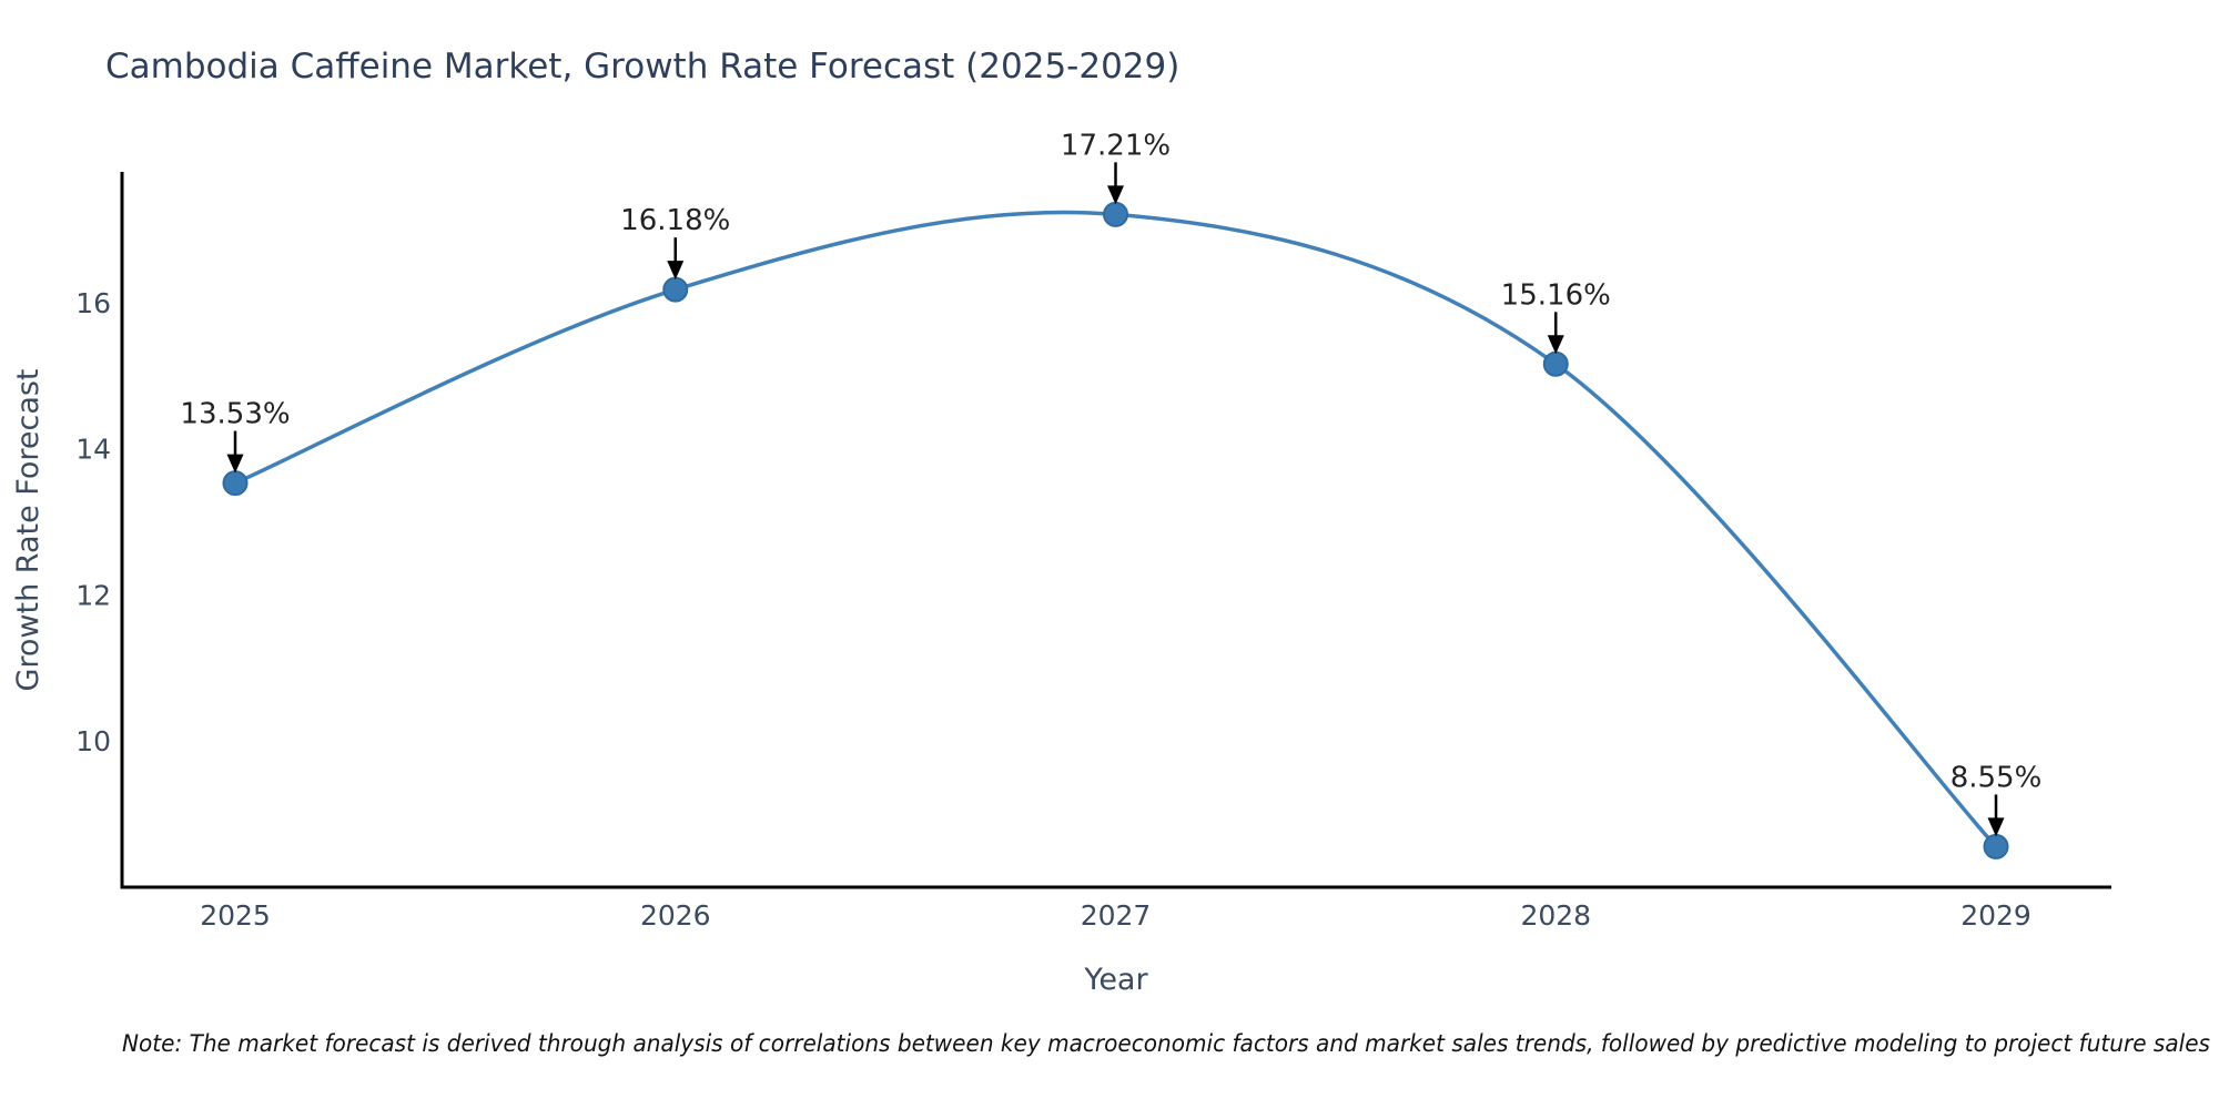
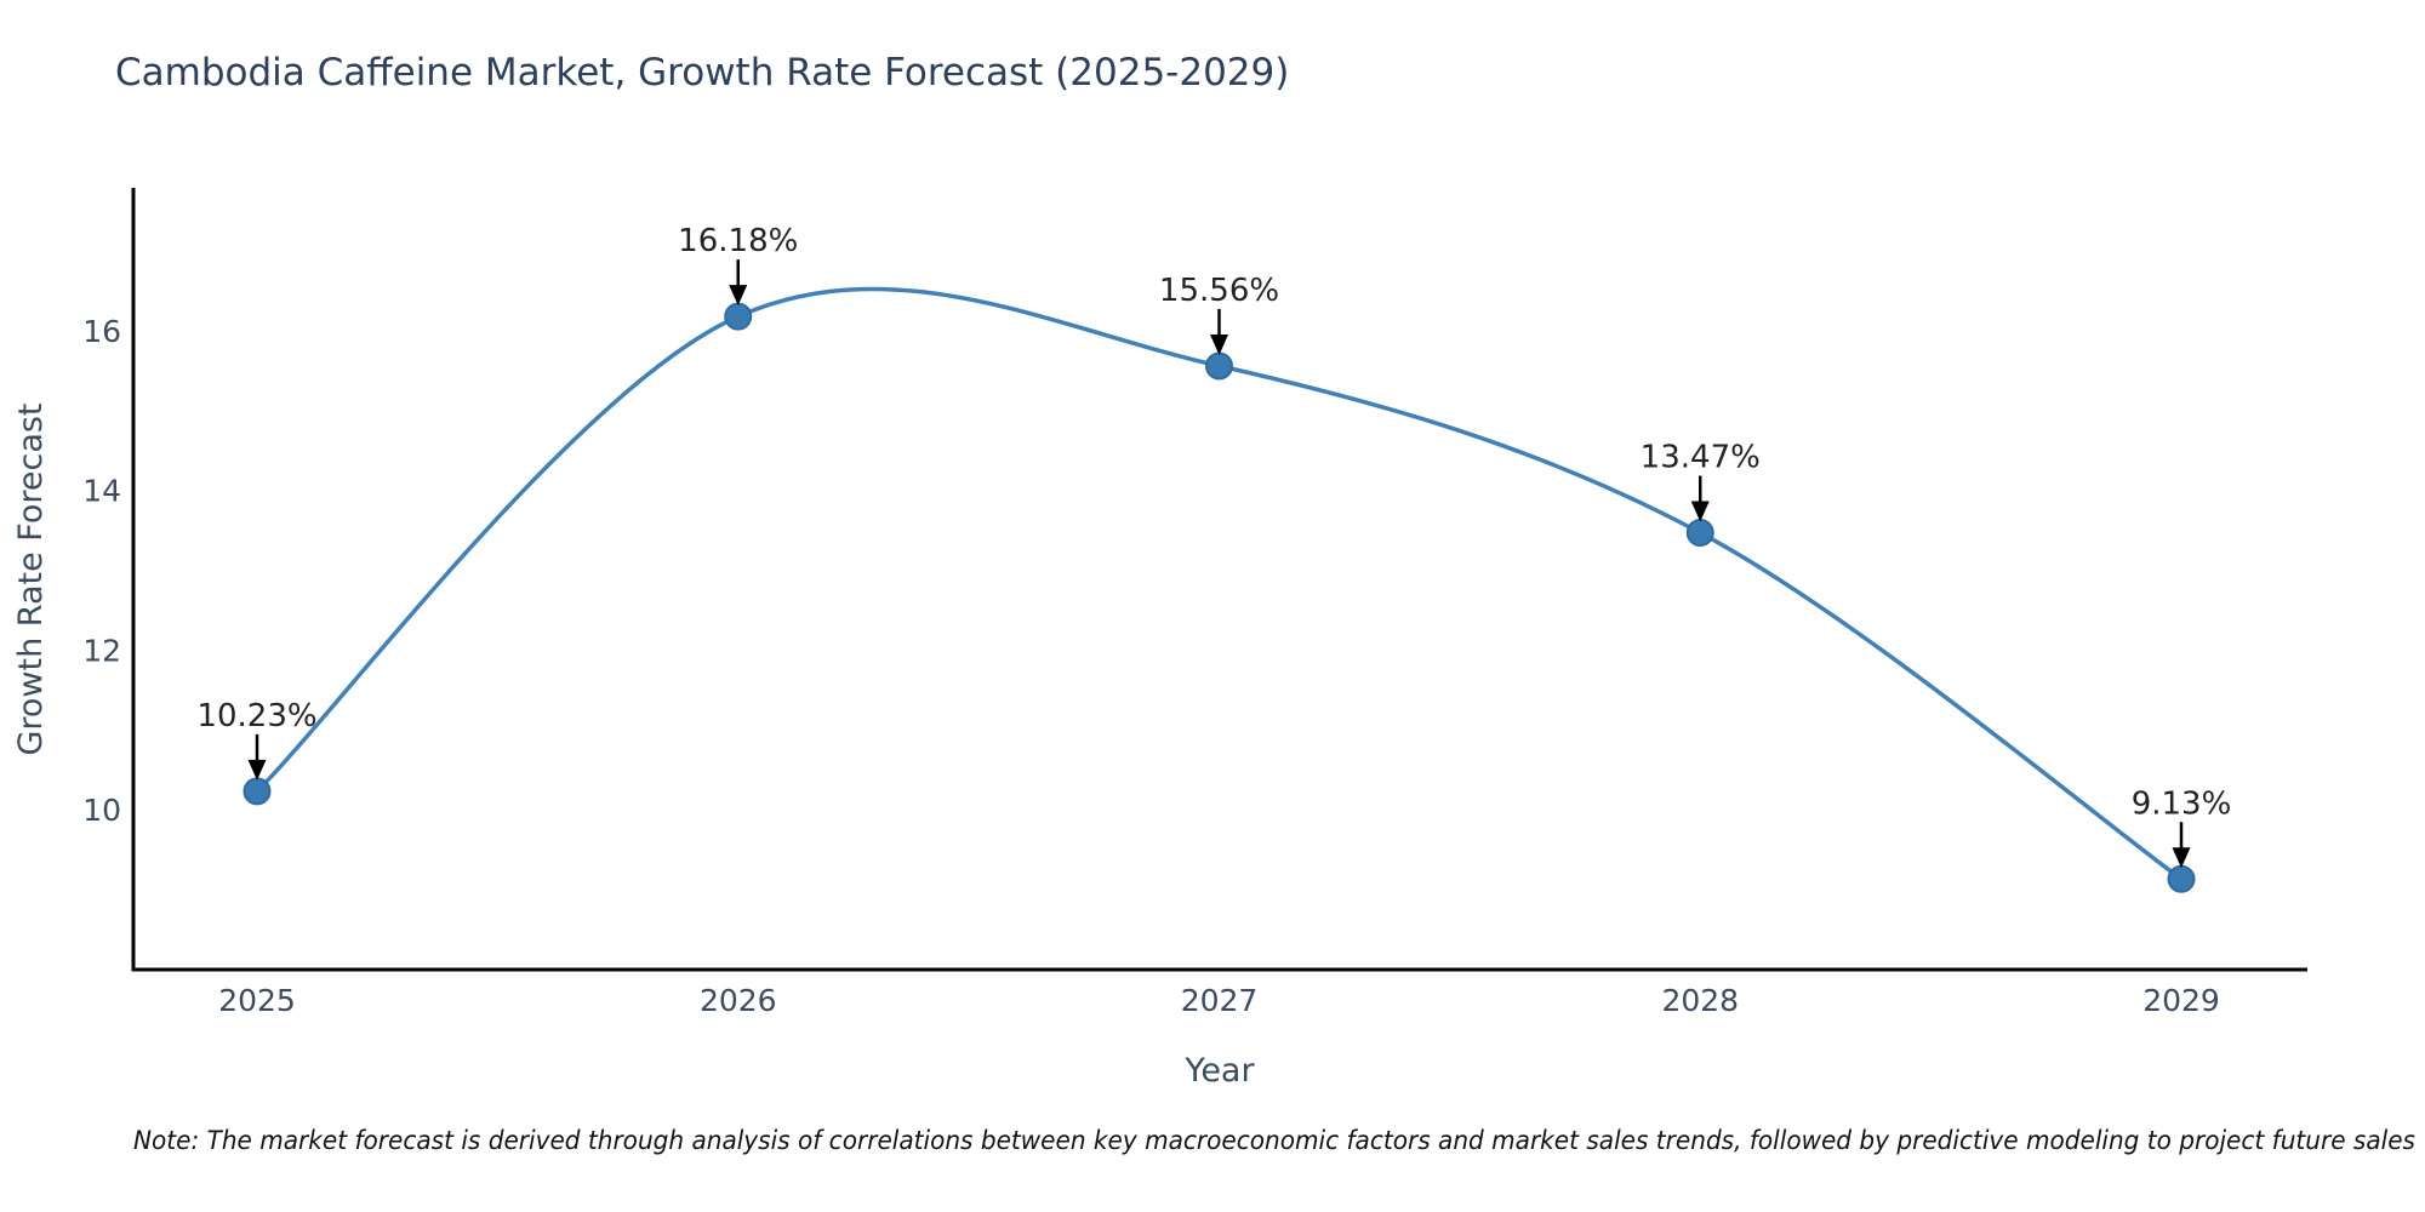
2025: 13.53% -> 10.23%
2027: 17.21% -> 15.56%
2028: 15.16% -> 13.47%
2029: 8.55% -> 9.13%
